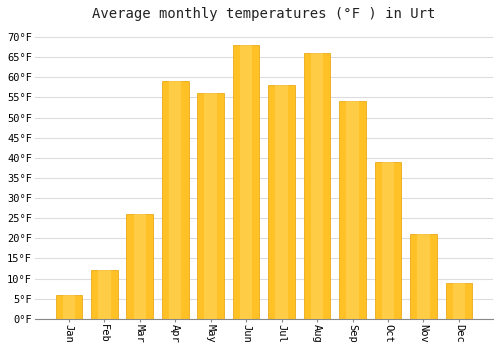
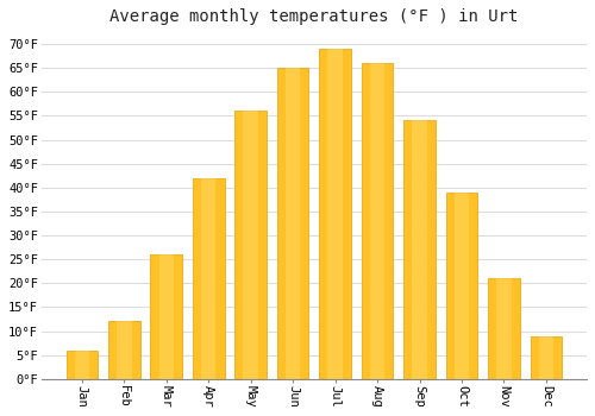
Apr: 59°F -> 42°F
Jun: 68°F -> 65°F
Jul: 58°F -> 69°F
